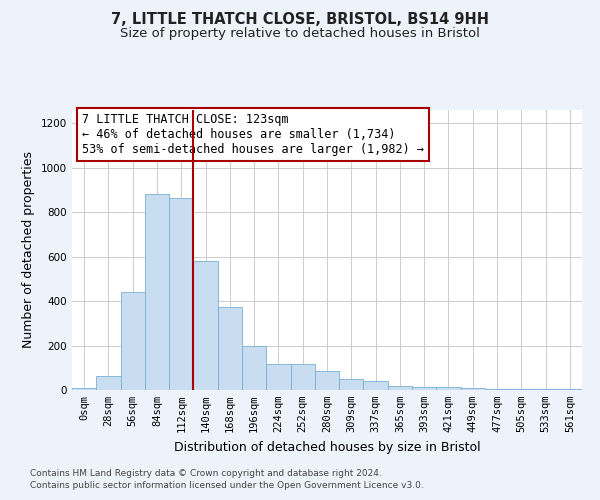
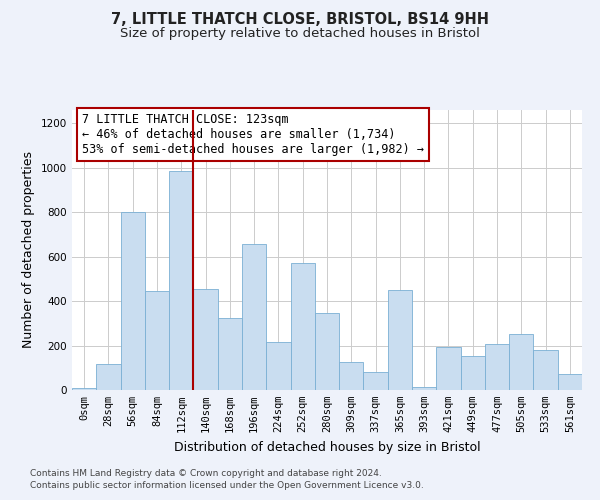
28sqm: 65 -> 115
56sqm: 440 -> 800
84sqm: 880 -> 445
112sqm: 865 -> 985
140sqm: 580 -> 455
168sqm: 375 -> 325
196sqm: 200 -> 655
224sqm: 115 -> 215
252sqm: 115 -> 570
280sqm: 85 -> 345
309sqm: 50 -> 125
337sqm: 40 -> 80
365sqm: 20 -> 450
421sqm: 15 -> 195
449sqm: 10 -> 155
477sqm: 5 -> 205
505sqm: 5 -> 250
533sqm: 5 -> 180
561sqm: 5 -> 70
